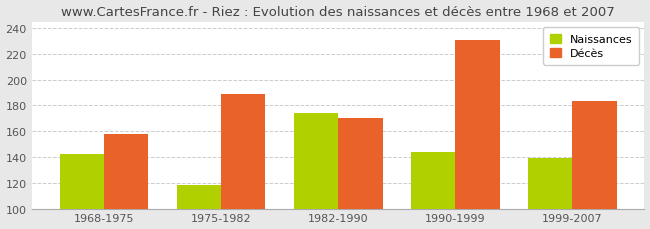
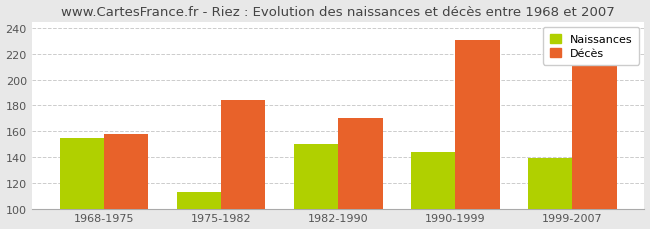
Naissances/1968-1975: 142 -> 155
Naissances/1975-1982: 118 -> 113
Décès/1975-1982: 189 -> 184
Naissances/1982-1990: 174 -> 150
Décès/1999-2007: 183 -> 213
